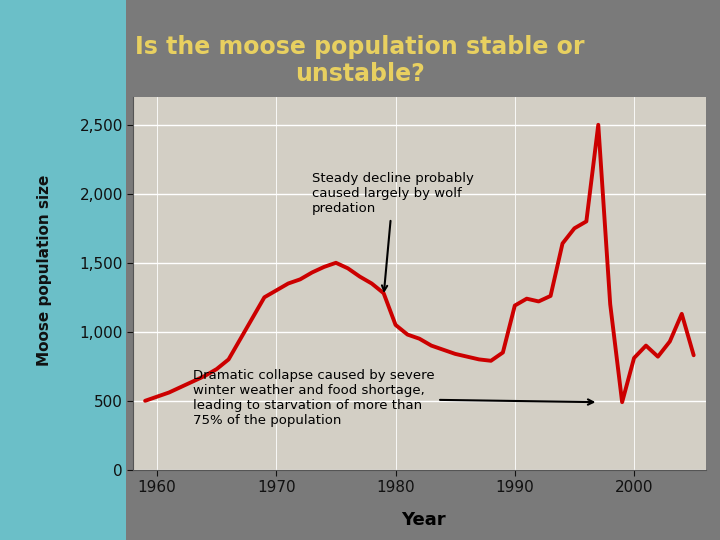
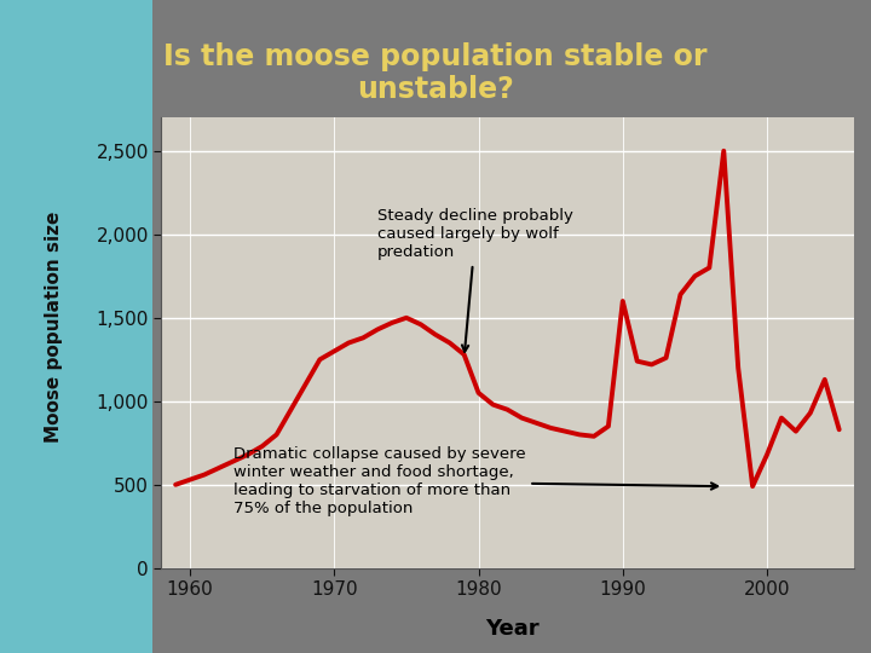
1990: 1,190 -> 1,600
2000: 810 -> 680
